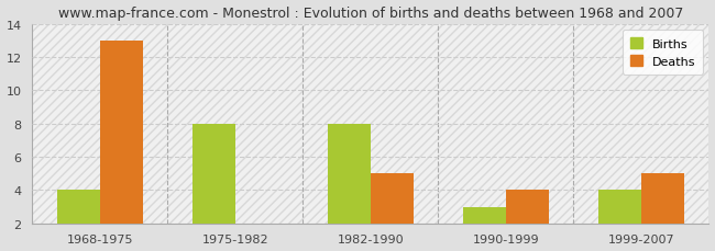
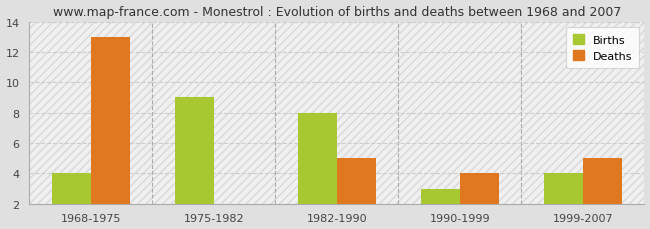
Births/1975-1982: 8 -> 9
